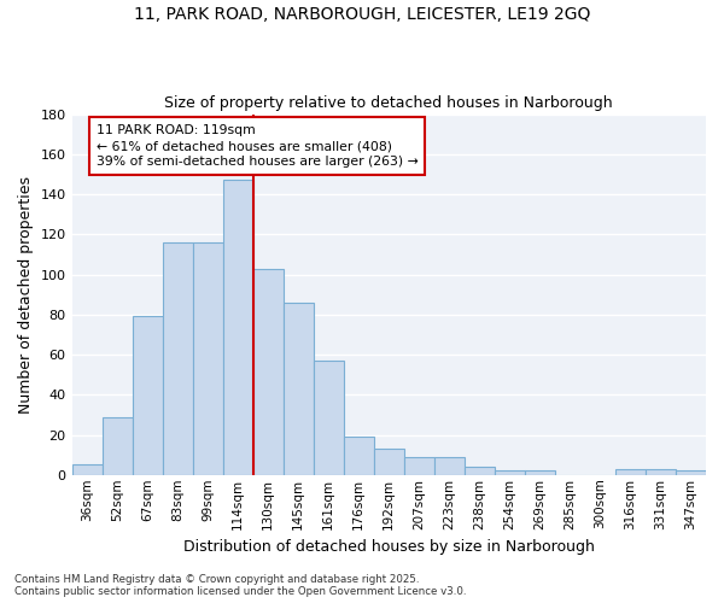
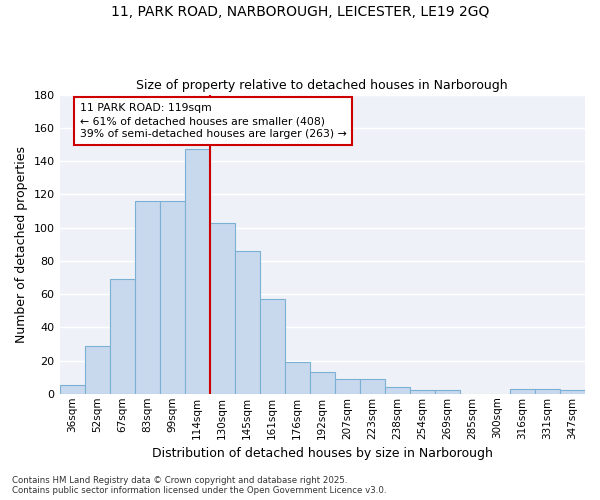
67sqm: 79 -> 69
